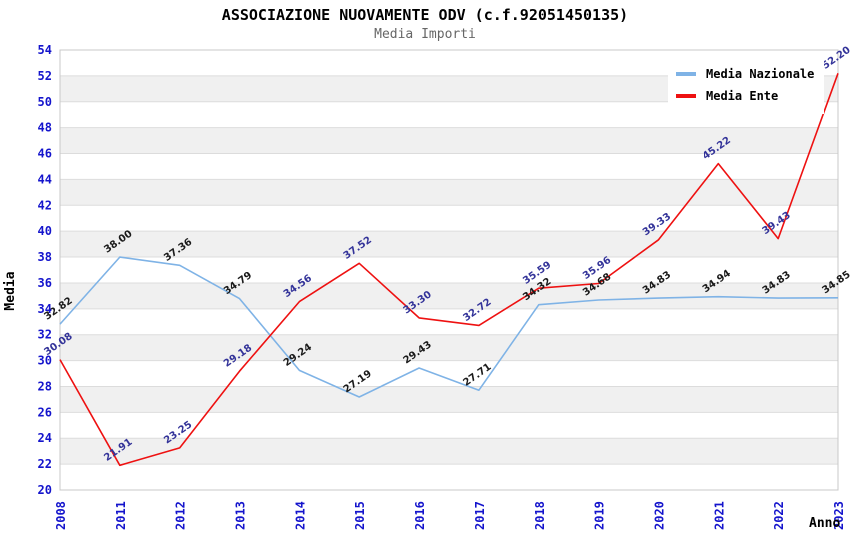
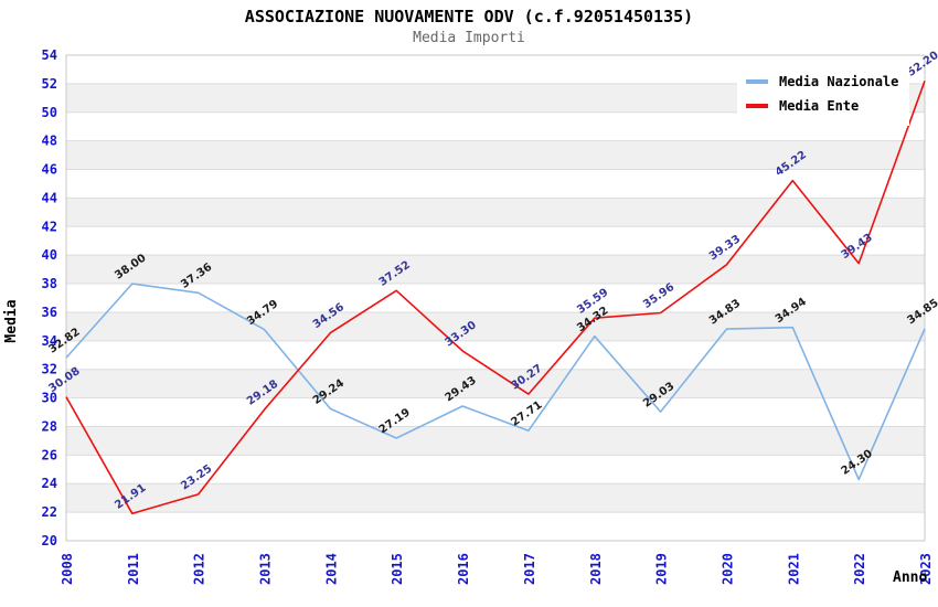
Media Ente/2017: 32.72 -> 30.27
Media Nazionale/2019: 34.68 -> 29.03
Media Nazionale/2022: 34.83 -> 24.30
